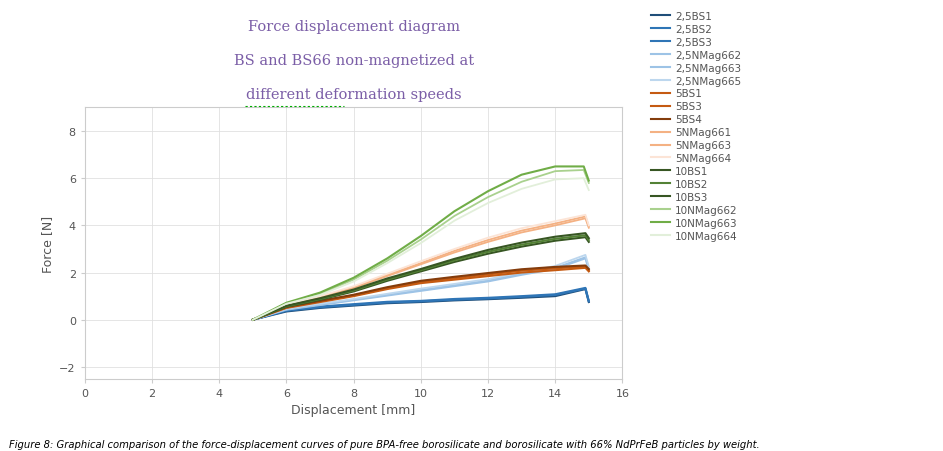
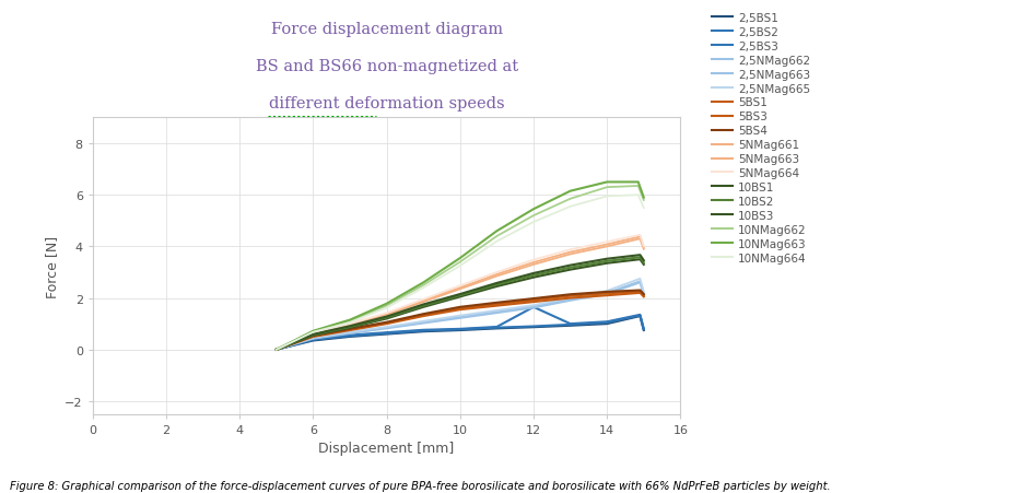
2,5BS3/12: 0.93 -> 1.65
